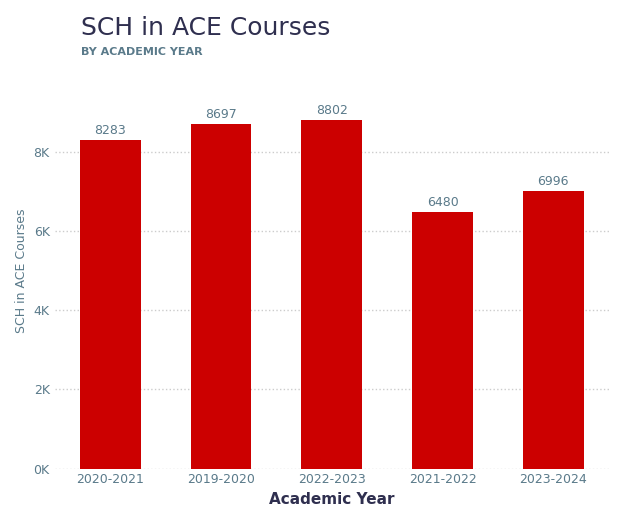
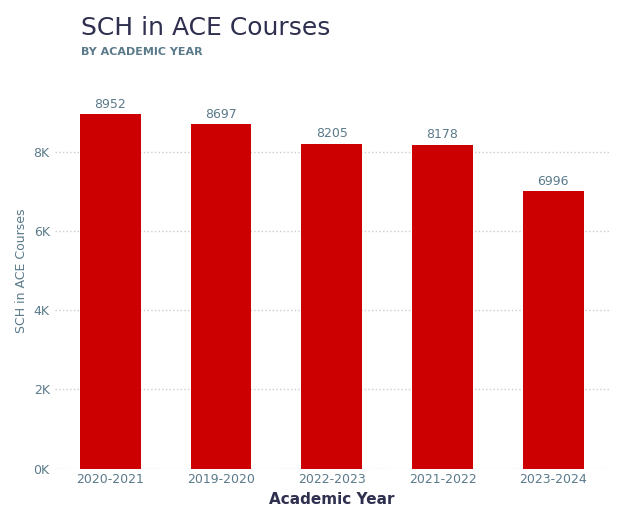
2020-2021: 8283 -> 8952
2022-2023: 8802 -> 8205
2021-2022: 6480 -> 8178
